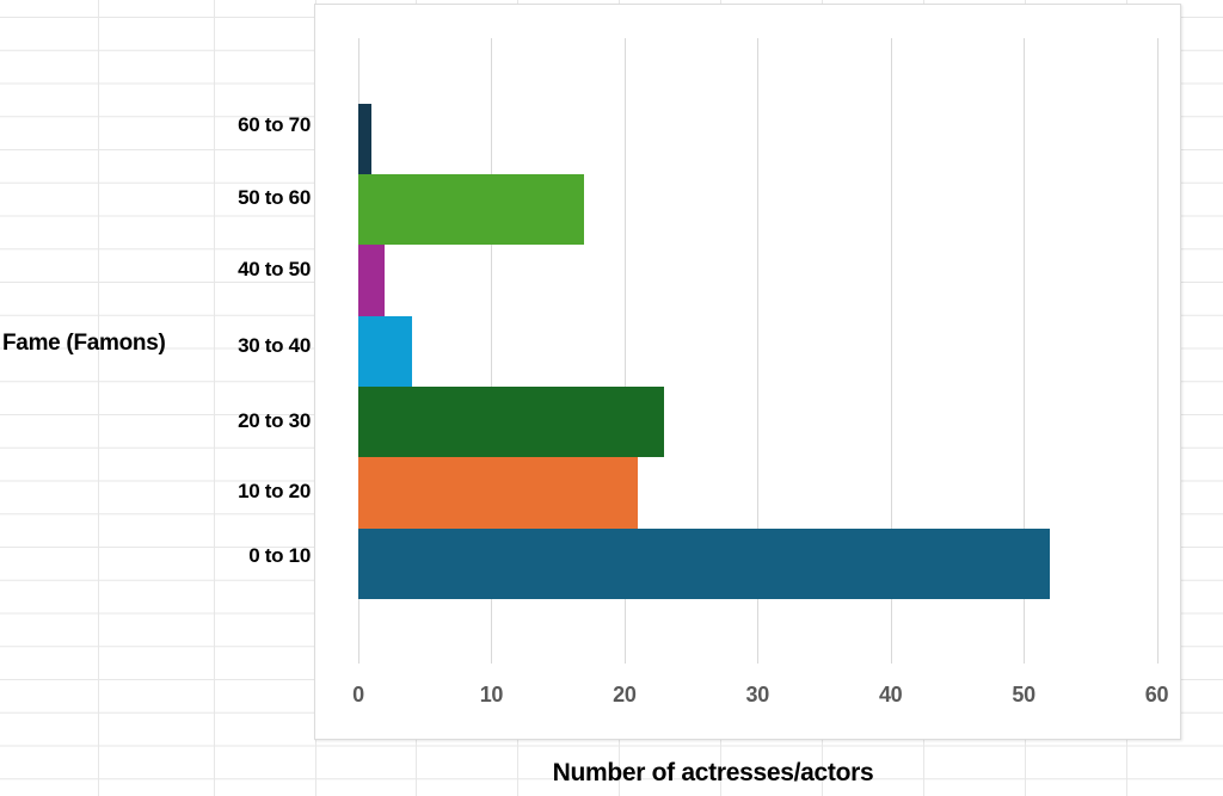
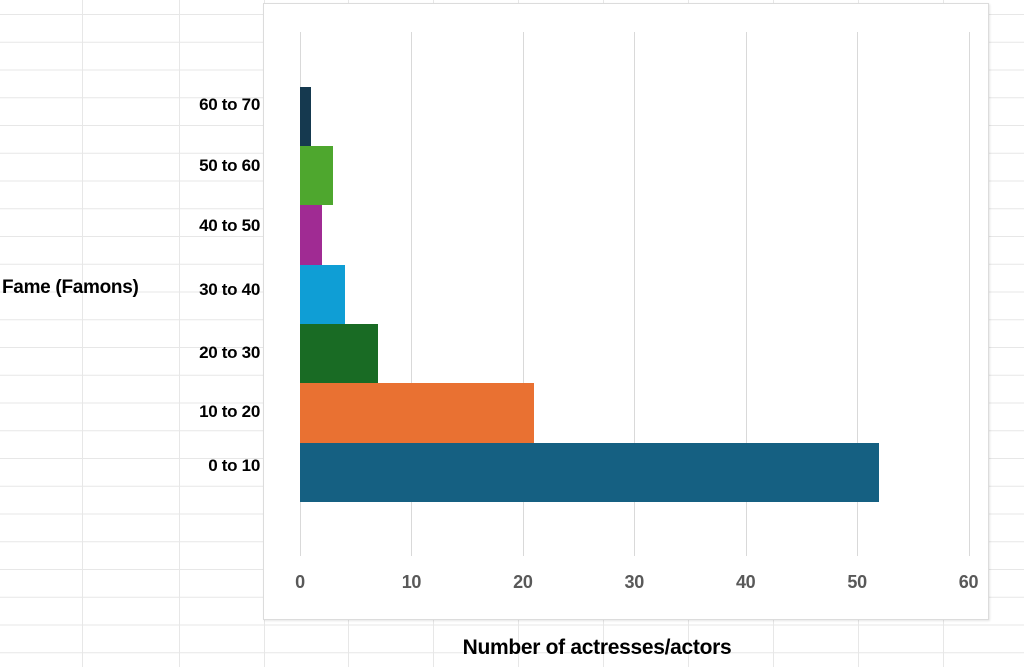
50 to 60: 17 -> 3
20 to 30: 23 -> 7
